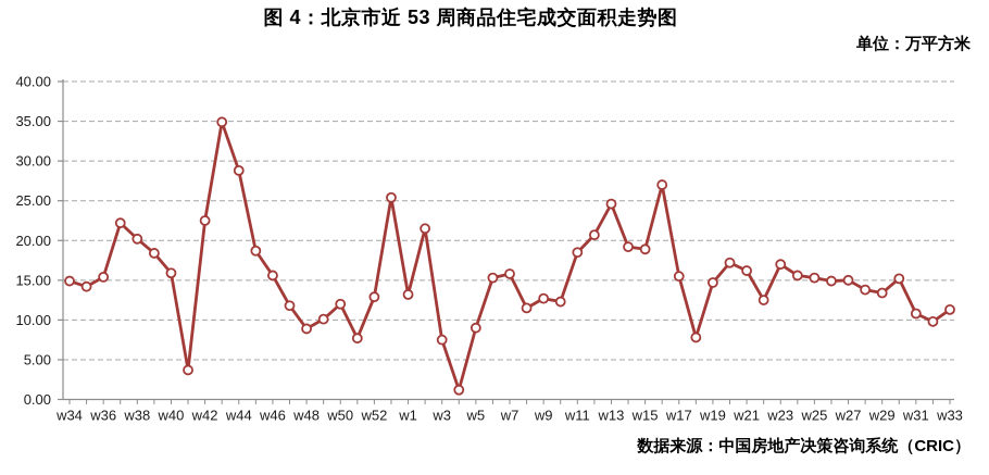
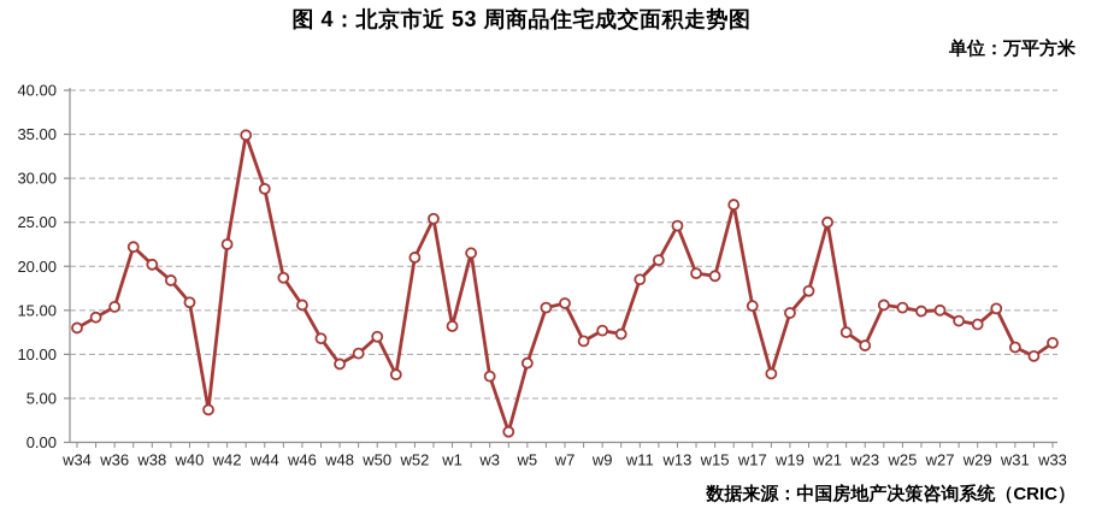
w34: 15 -> 13
w52: 13 -> 21
w21: 16 -> 25
w23: 17 -> 11
